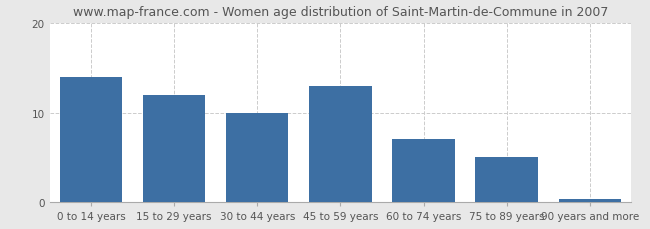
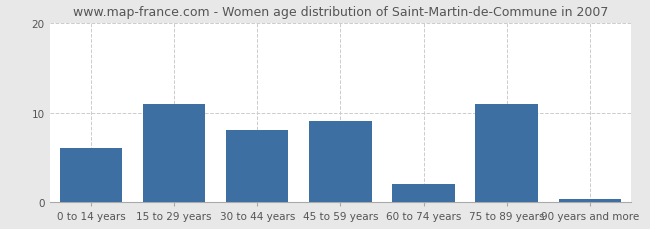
0 to 14 years: 14.0 -> 6.0
15 to 29 years: 12.0 -> 11.0
30 to 44 years: 10.0 -> 8.0
45 to 59 years: 13.0 -> 9.0
60 to 74 years: 7.0 -> 2.0
75 to 89 years: 5.0 -> 11.0
